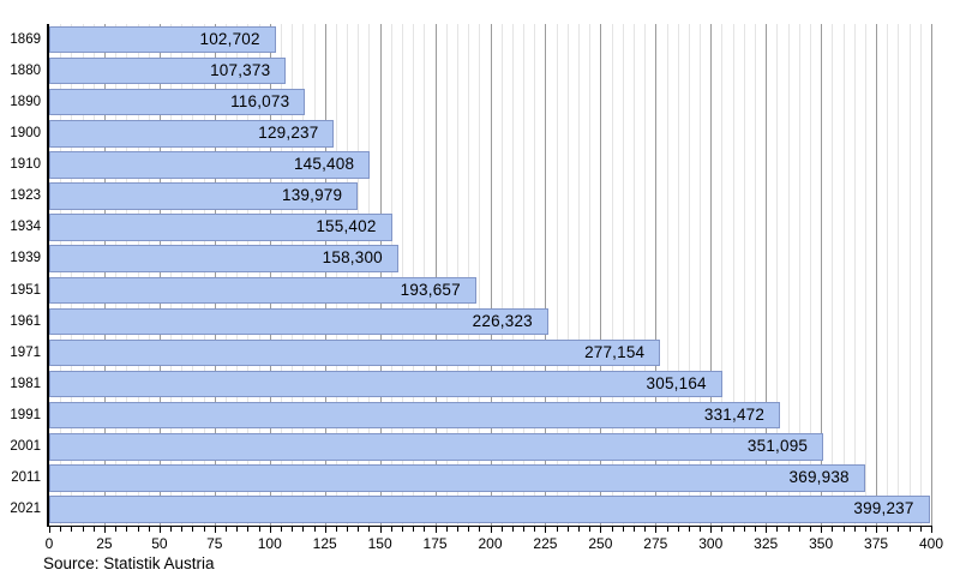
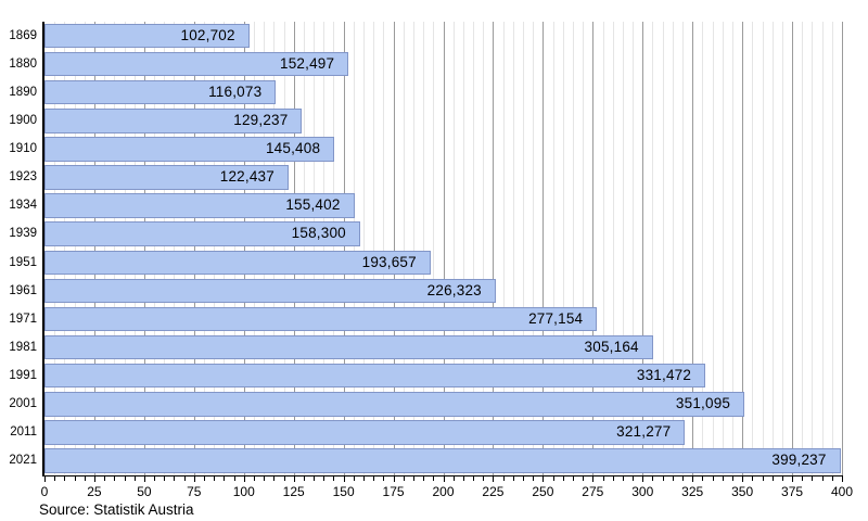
1880: 107,373 -> 152,497
1923: 139,979 -> 122,437
2011: 369,938 -> 321,277
